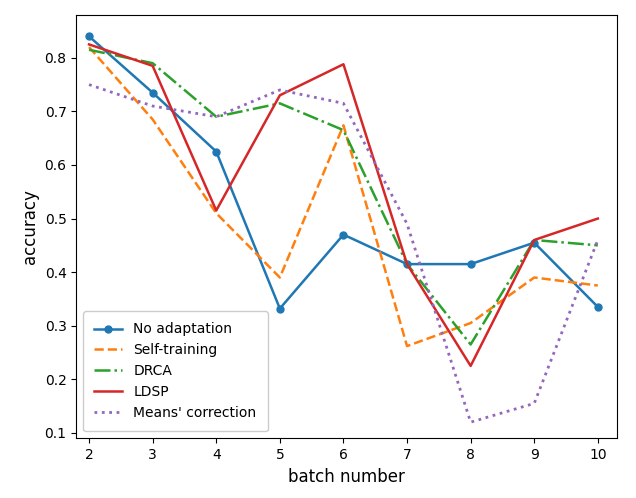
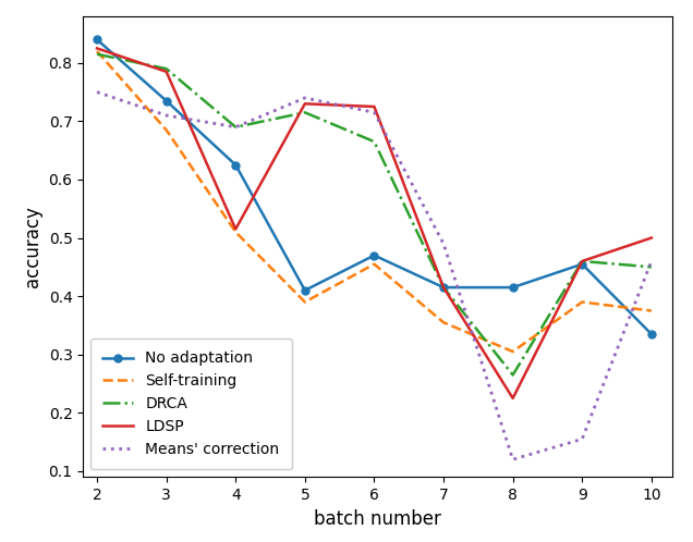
No adaptation/5: 0.332 -> 0.410
Self-training/6: 0.674 -> 0.455
LDSP/6: 0.788 -> 0.725
Self-training/7: 0.262 -> 0.355
